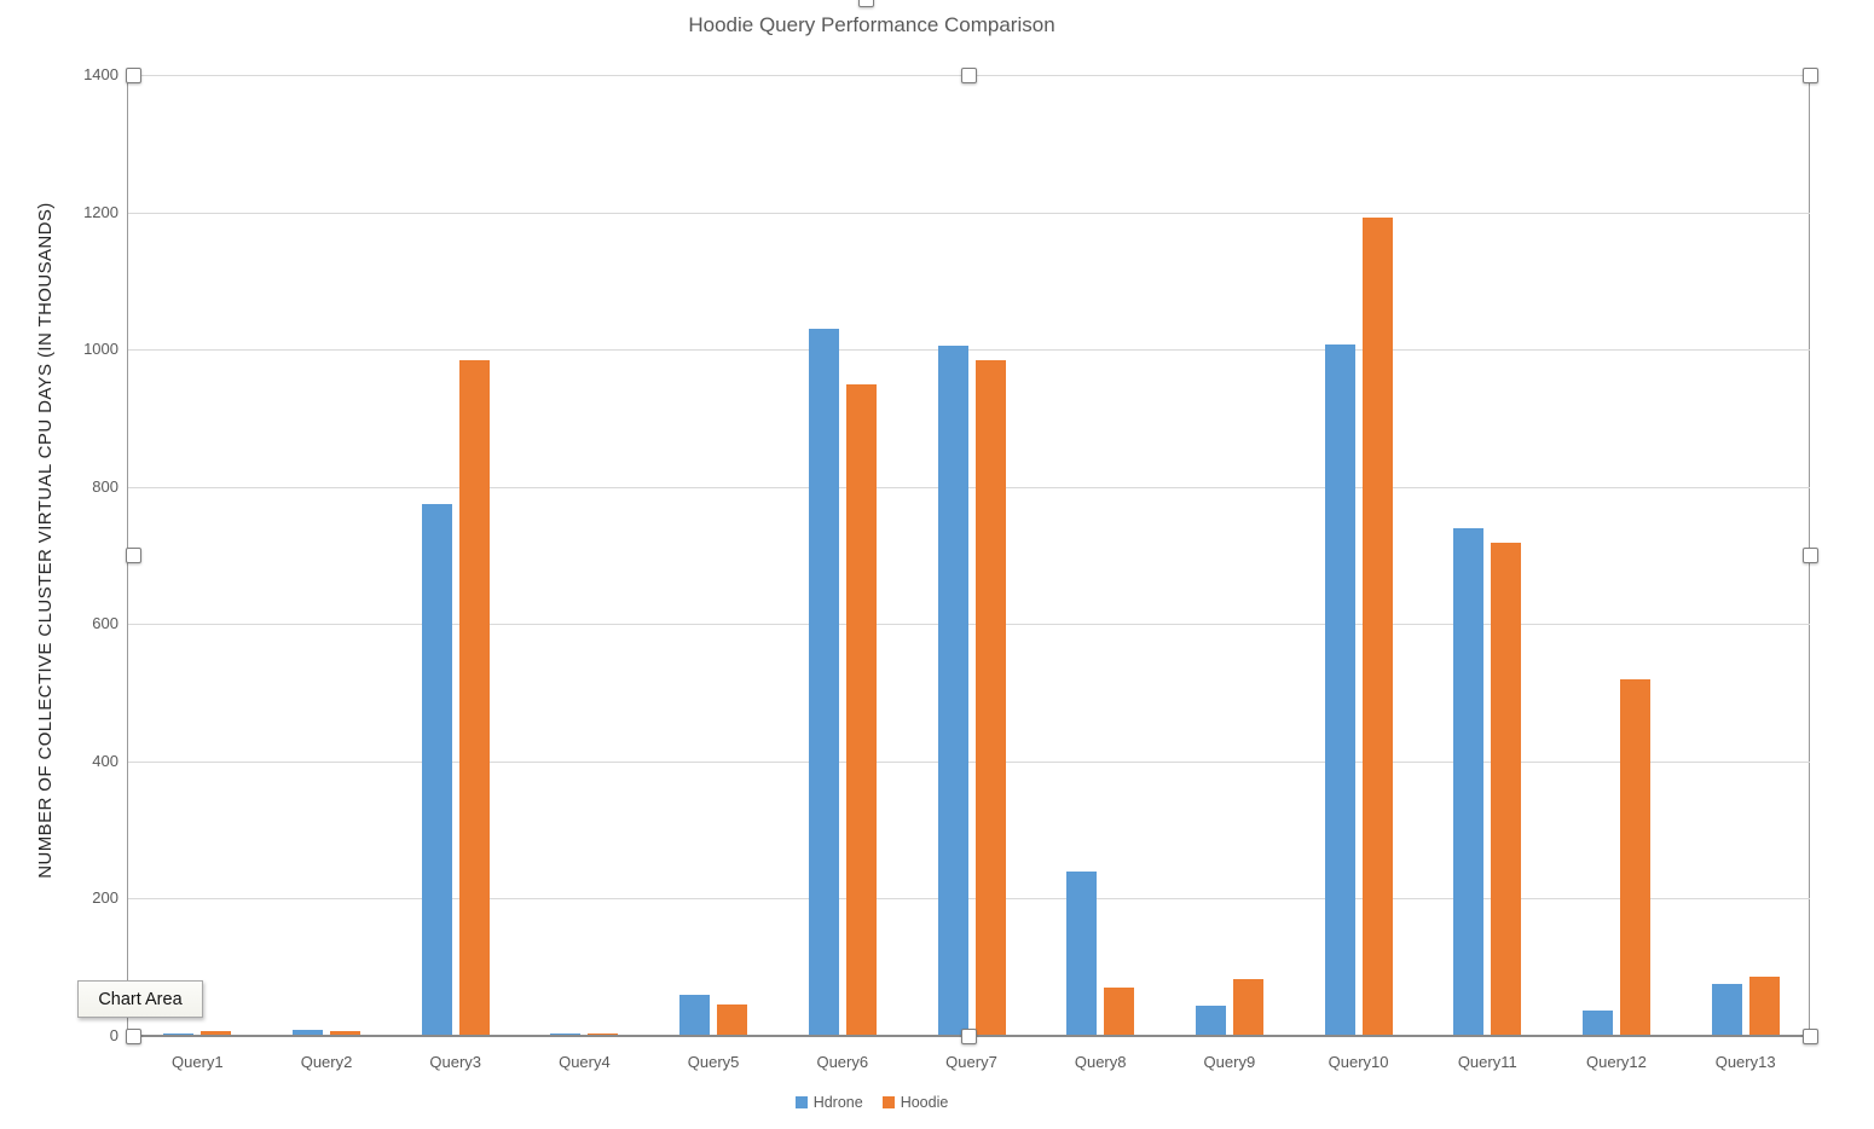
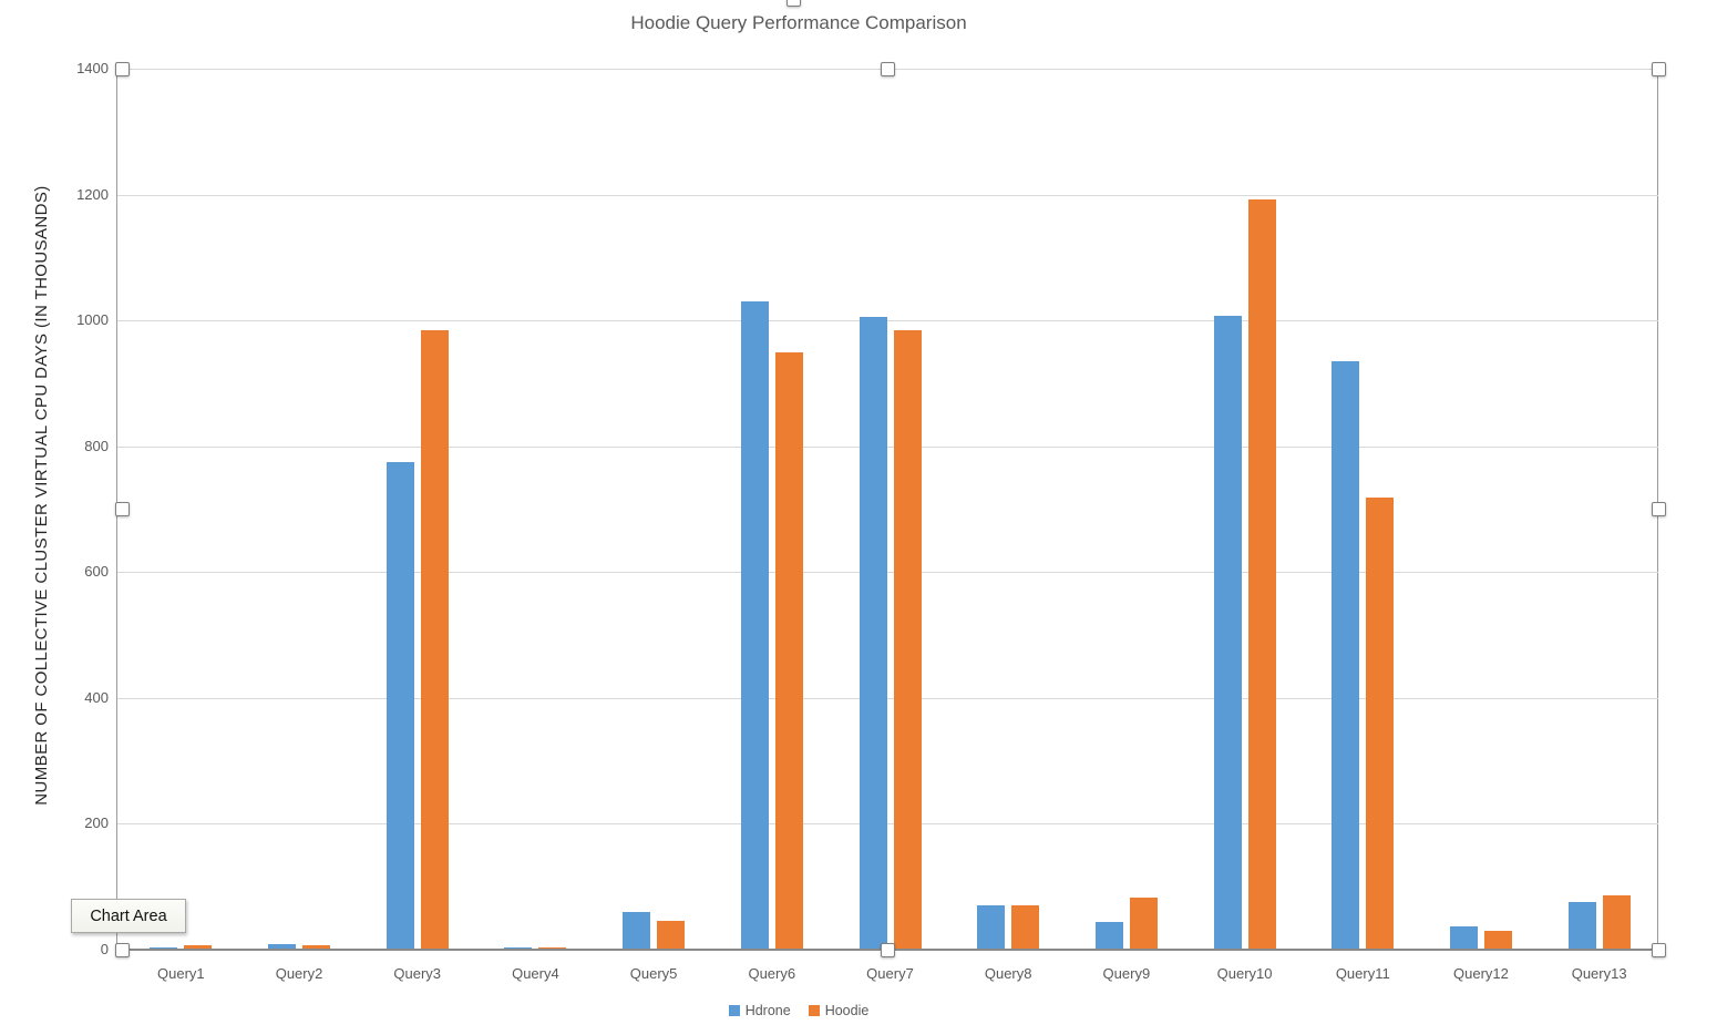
Hdrone/Query8: 240 -> 70
Hdrone/Query11: 740 -> 940
Hoodie/Query12: 520 -> 30
